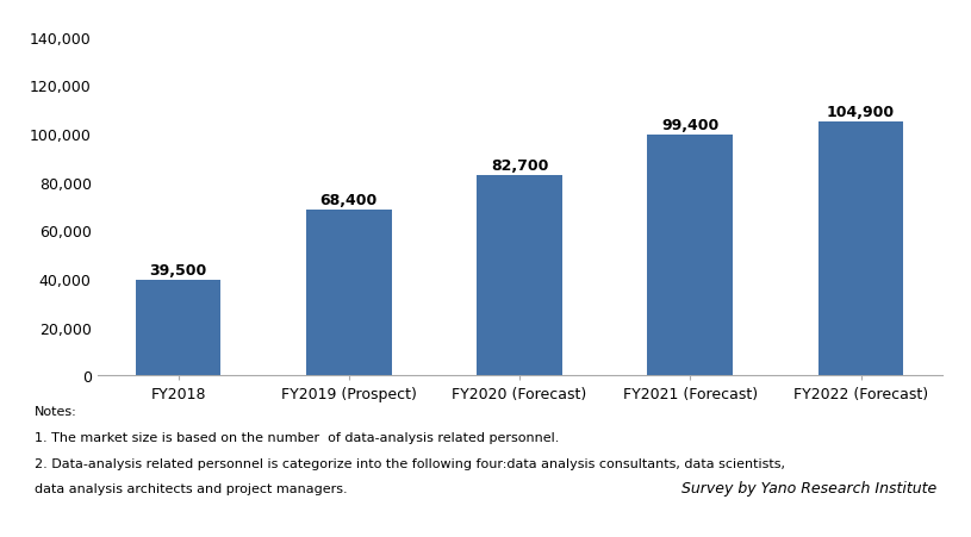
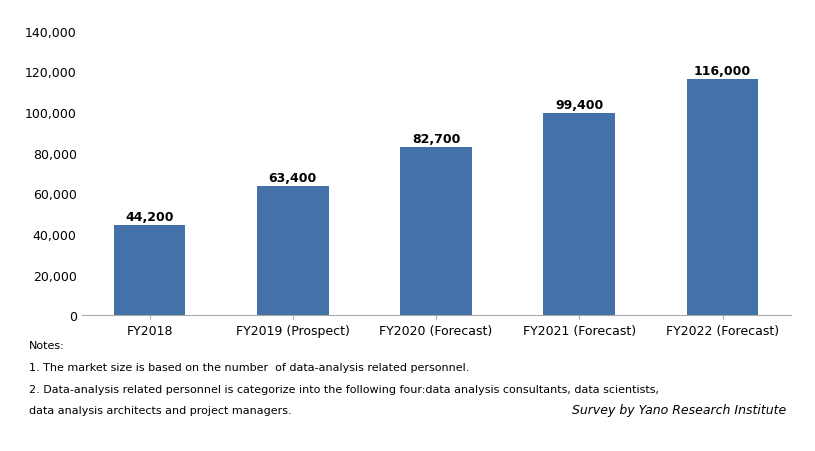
FY2018: 39,500 -> 44,200
FY2019 (Prospect): 68,400 -> 63,400
FY2022 (Forecast): 104,900 -> 116,000
